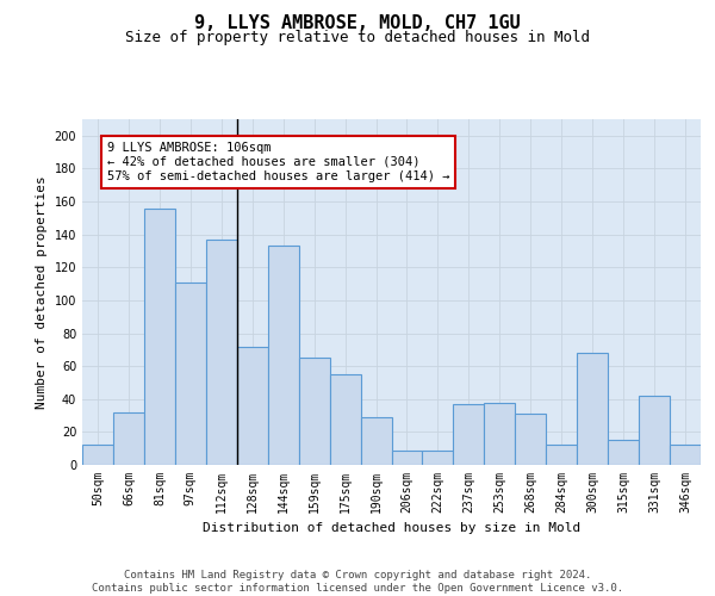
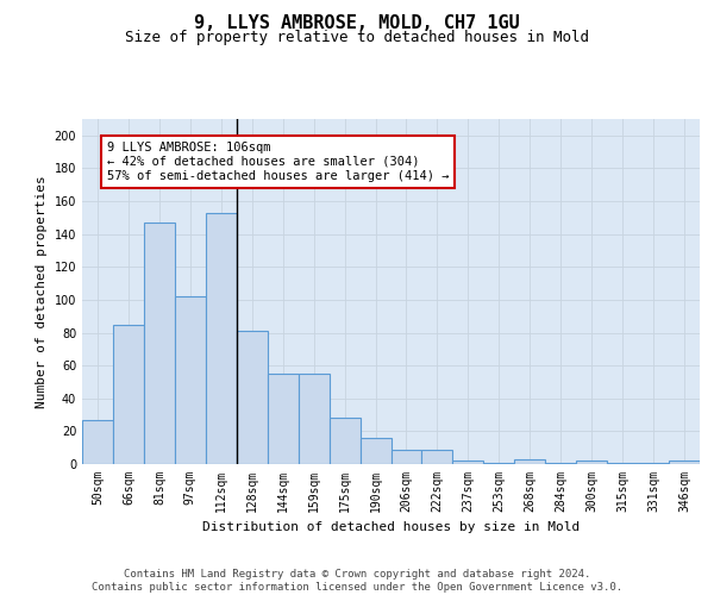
50sqm: 12 -> 27
66sqm: 32 -> 85
81sqm: 156 -> 147
97sqm: 111 -> 102
112sqm: 137 -> 153
128sqm: 72 -> 81
144sqm: 133 -> 55
159sqm: 65 -> 55
175sqm: 55 -> 28
190sqm: 29 -> 16
237sqm: 37 -> 2
253sqm: 38 -> 1
268sqm: 31 -> 3
284sqm: 12 -> 1
300sqm: 68 -> 2
315sqm: 15 -> 1
331sqm: 42 -> 1
346sqm: 12 -> 2
